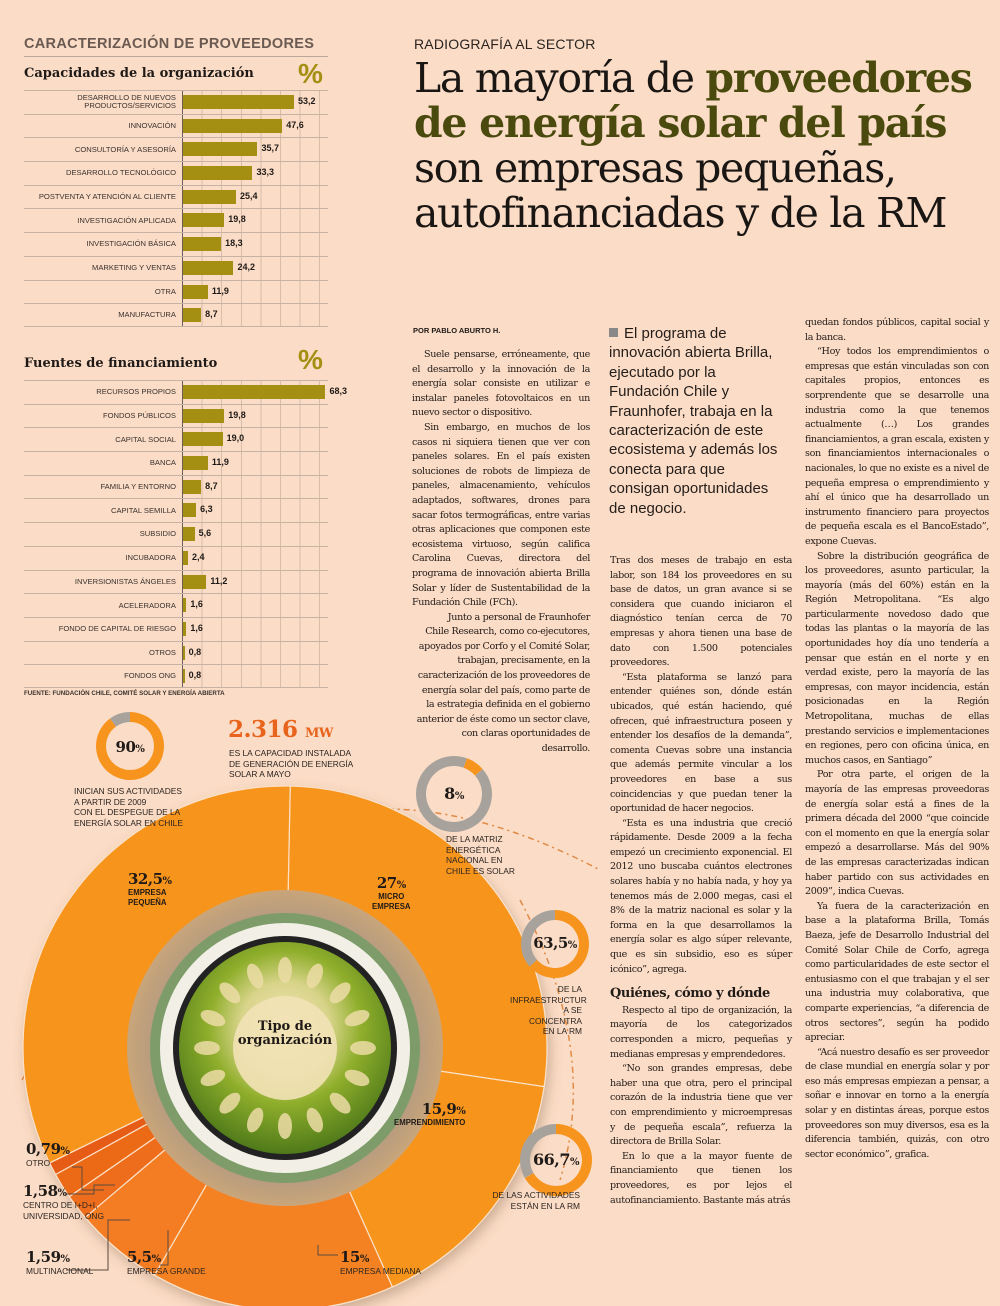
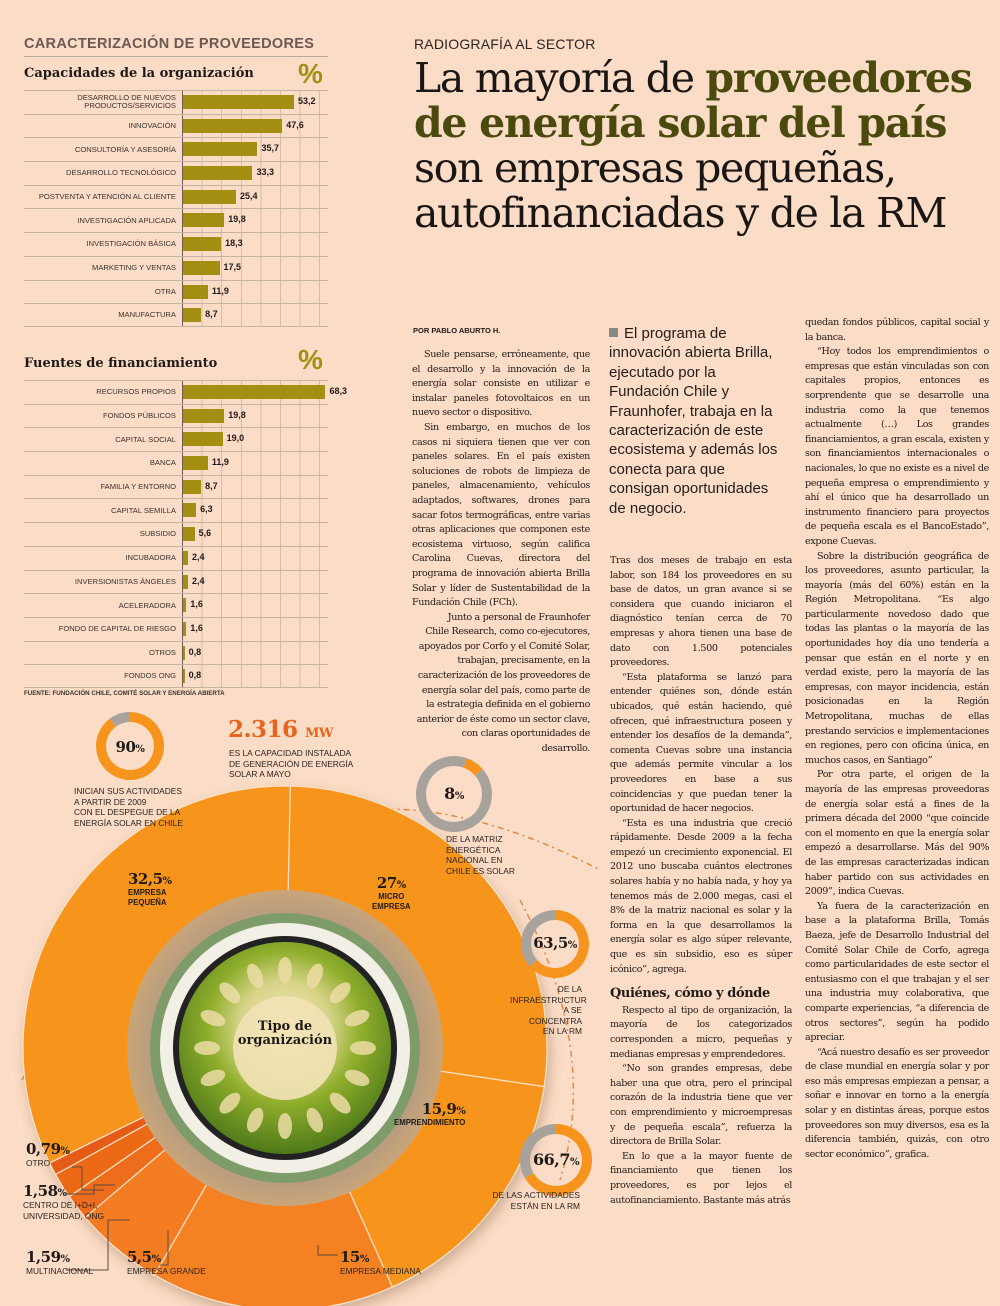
Capacidades de la organización/MARKETING Y VENTAS: 24,2 -> 17,5
Fuentes de financiamiento/INVERSIONISTAS ÁNGELES: 11,2 -> 2,4
